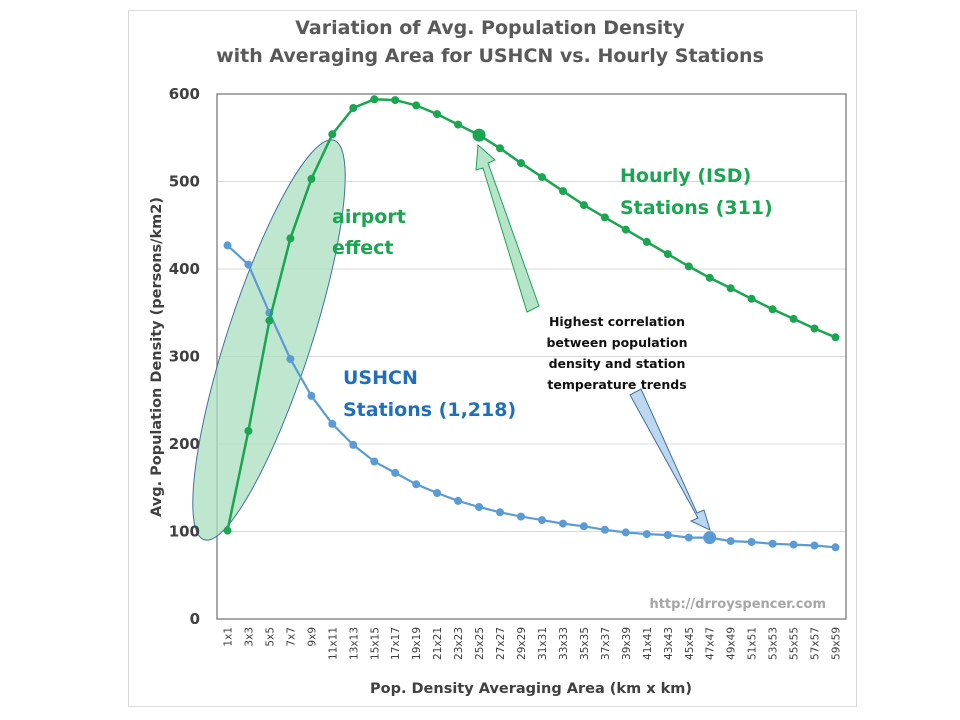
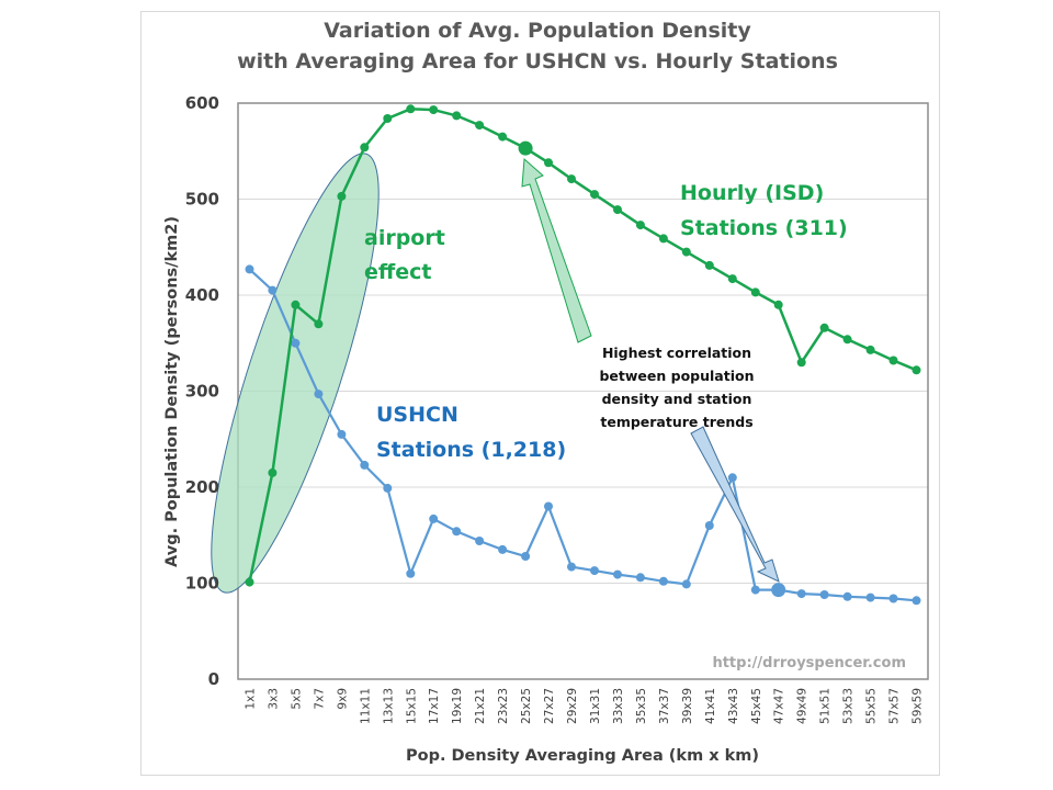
Hourly (ISD) Stations (311)/5x5: 340 -> 390
Hourly (ISD) Stations (311)/7x7: 440 -> 370
USHCN Stations (1,218)/15x15: 180 -> 110
USHCN Stations (1,218)/27x27: 120 -> 180
USHCN Stations (1,218)/41x41: 100 -> 160
USHCN Stations (1,218)/43x43: 100 -> 210
Hourly (ISD) Stations (311)/49x49: 380 -> 330
